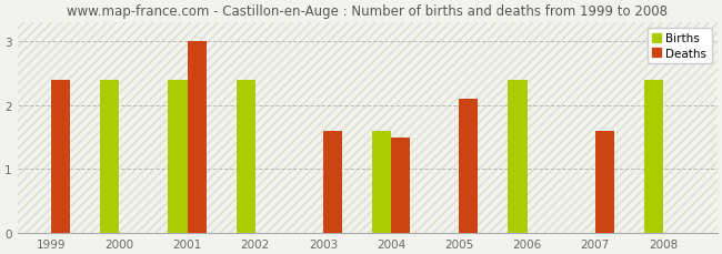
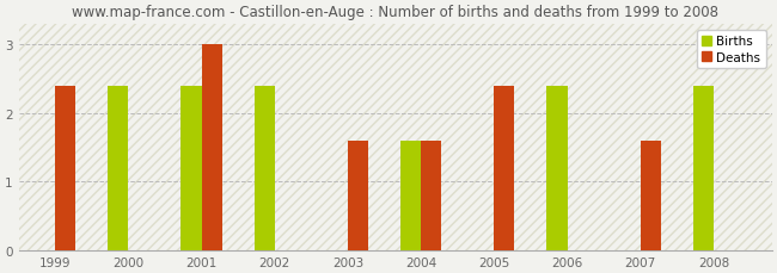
Deaths/2004: 1.5 -> 1.6
Deaths/2005: 2.1 -> 2.4
